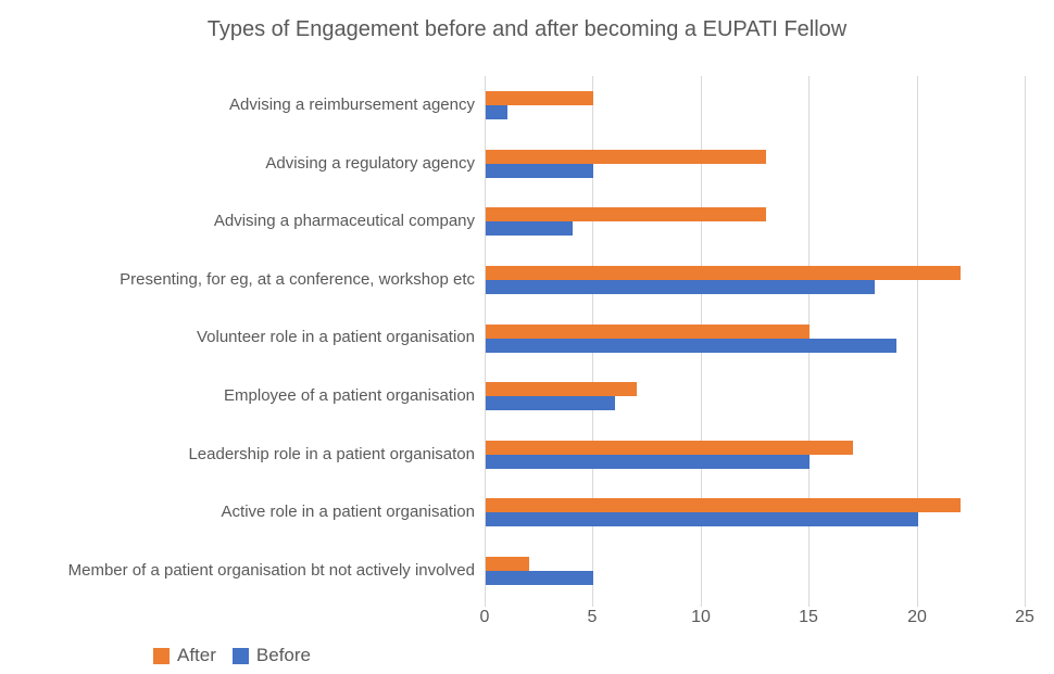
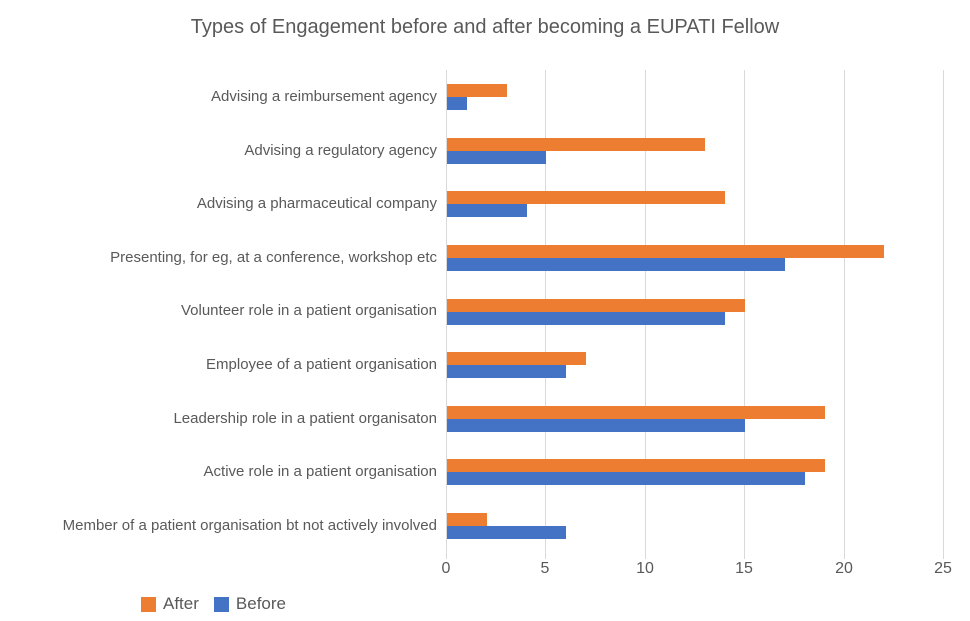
After/Advising a reimbursement agency: 5 -> 3
After/Advising a pharmaceutical company: 13 -> 14
Before/Presenting, for eg, at a conference, workshop etc: 18 -> 17
Before/Volunteer role in a patient organisation: 19 -> 14
After/Leadership role in a patient organisaton: 17 -> 19
After/Active role in a patient organisation: 22 -> 19
Before/Active role in a patient organisation: 20 -> 18
Before/Member of a patient organisation bt not actively involved: 5 -> 6
